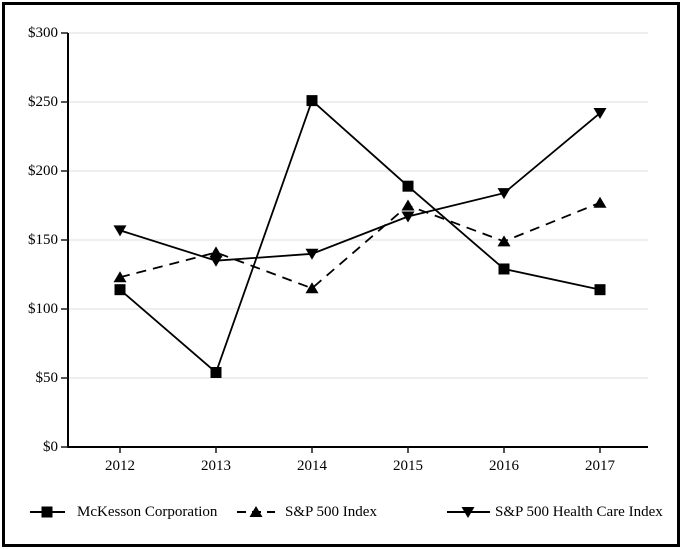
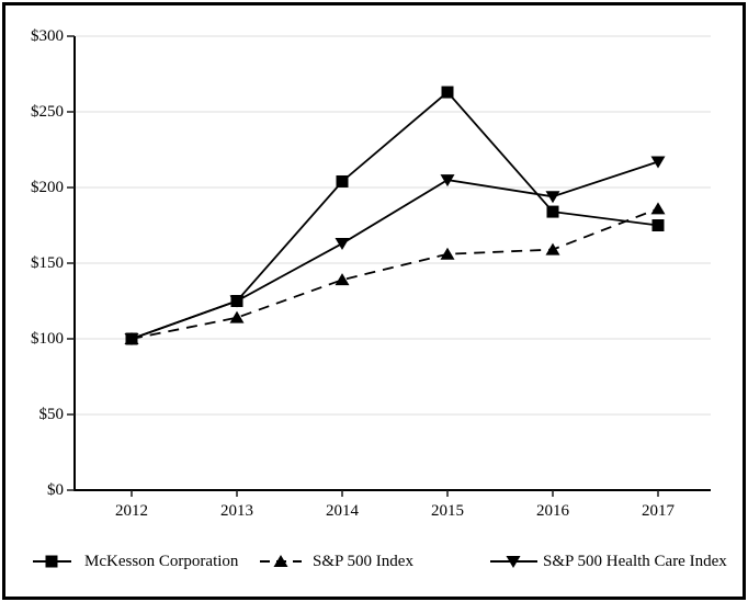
McKesson Corporation/2012: $114 -> $100
S&P 500 Index/2012: $123 -> $100
S&P 500 Health Care Index/2012: $157 -> $100
McKesson Corporation/2013: $54 -> $125
S&P 500 Index/2013: $141 -> $114
S&P 500 Health Care Index/2013: $135 -> $125
McKesson Corporation/2014: $251 -> $204
S&P 500 Index/2014: $115 -> $139
S&P 500 Health Care Index/2014: $140 -> $163
McKesson Corporation/2015: $189 -> $263
S&P 500 Index/2015: $175 -> $156
S&P 500 Health Care Index/2015: $167 -> $205
McKesson Corporation/2016: $129 -> $184
S&P 500 Index/2016: $149 -> $159
S&P 500 Health Care Index/2016: $184 -> $194
McKesson Corporation/2017: $114 -> $175
S&P 500 Index/2017: $177 -> $186
S&P 500 Health Care Index/2017: $242 -> $217
